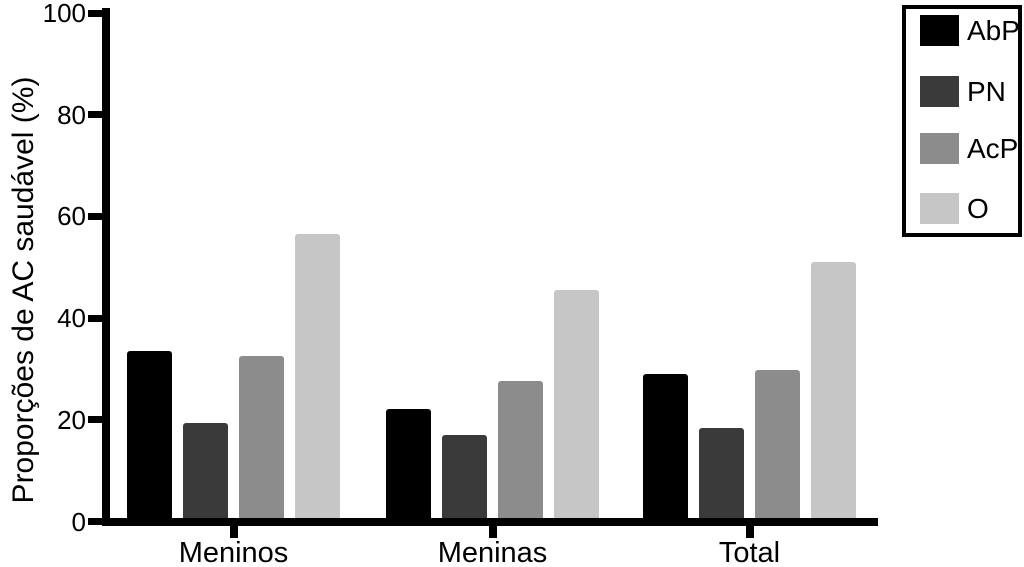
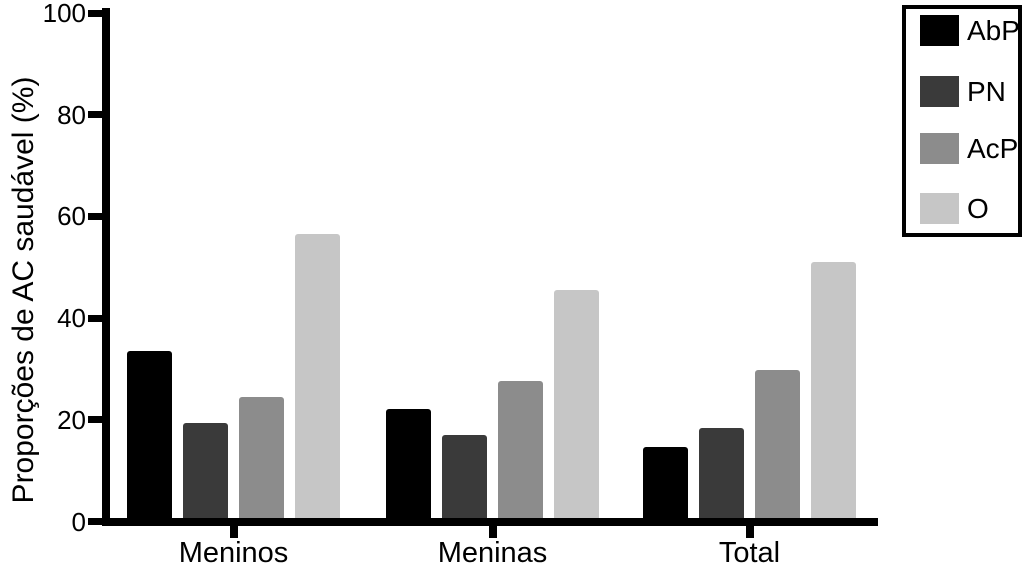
AcP/Meninos: 32 -> 24
AbP/Total: 28 -> 14
